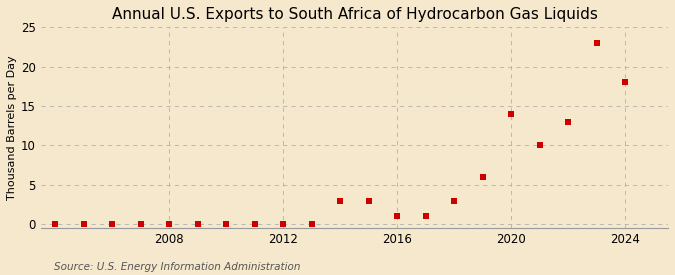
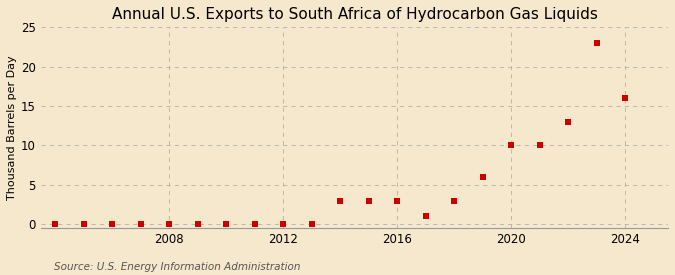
2016: 1 -> 3
2020: 14 -> 10
2024: 18 -> 16
